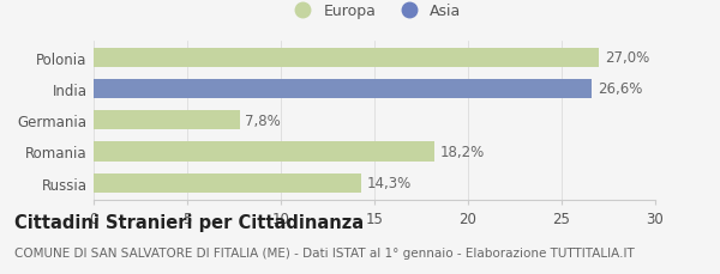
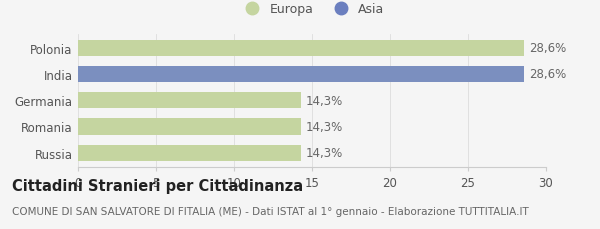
Polonia: 27,0% -> 28,6%
India: 26,6% -> 28,6%
Germania: 7,8% -> 14,3%
Romania: 18,2% -> 14,3%
